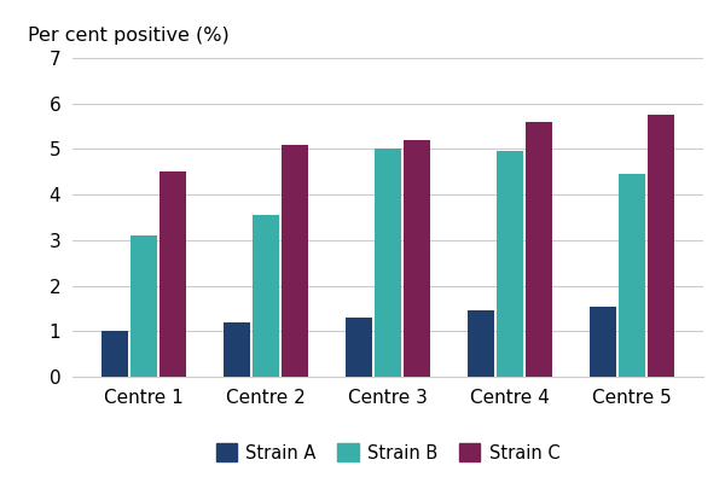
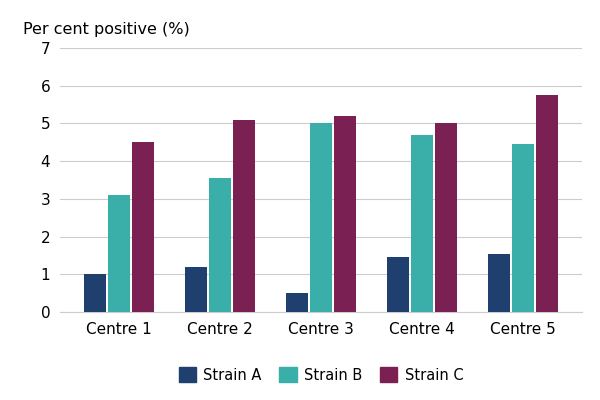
Strain A/Centre 3: 1.30 -> 0.50
Strain B/Centre 4: 4.95 -> 4.70
Strain C/Centre 4: 5.60 -> 5.00
